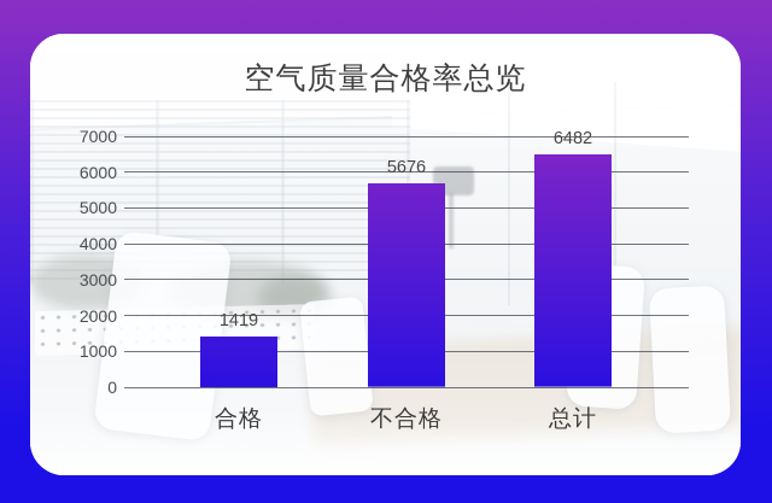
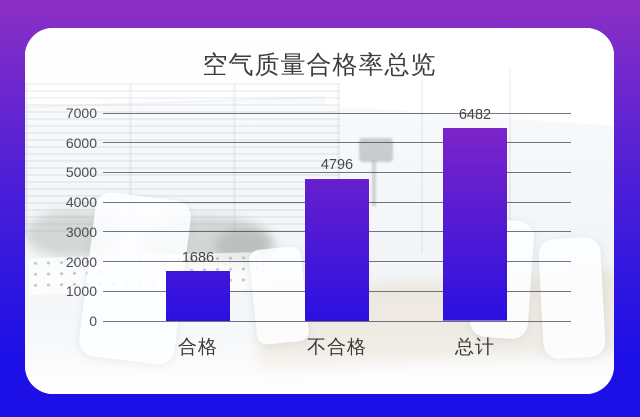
合格: 1419 -> 1686
不合格: 5676 -> 4796
